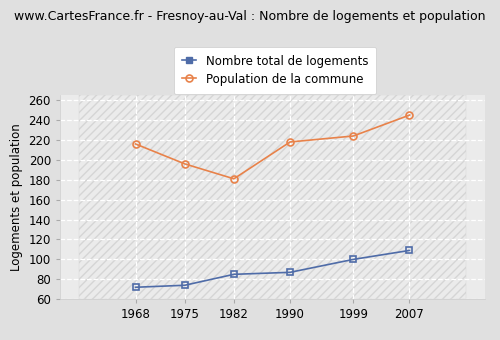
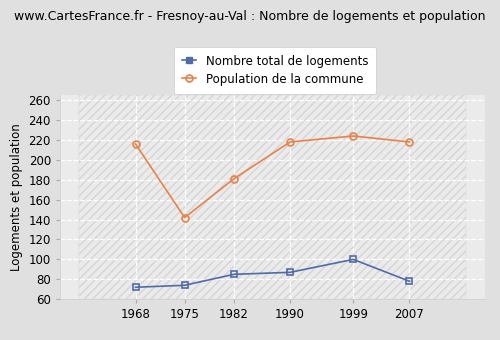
Population de la commune/1975: 196 -> 142
Nombre total de logements/2007: 109 -> 78
Population de la commune/2007: 245 -> 218
